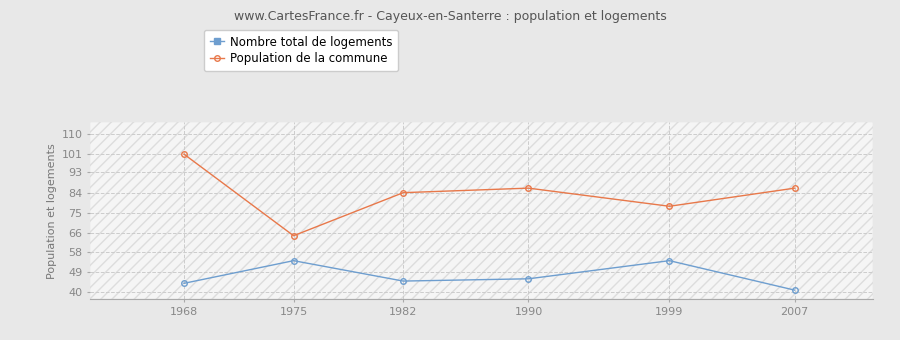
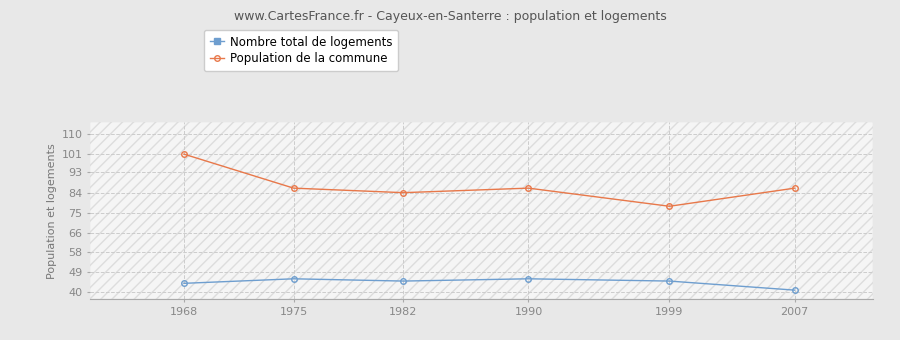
Nombre total de logements/1975: 54 -> 46
Population de la commune/1975: 65 -> 86
Nombre total de logements/1999: 54 -> 45
